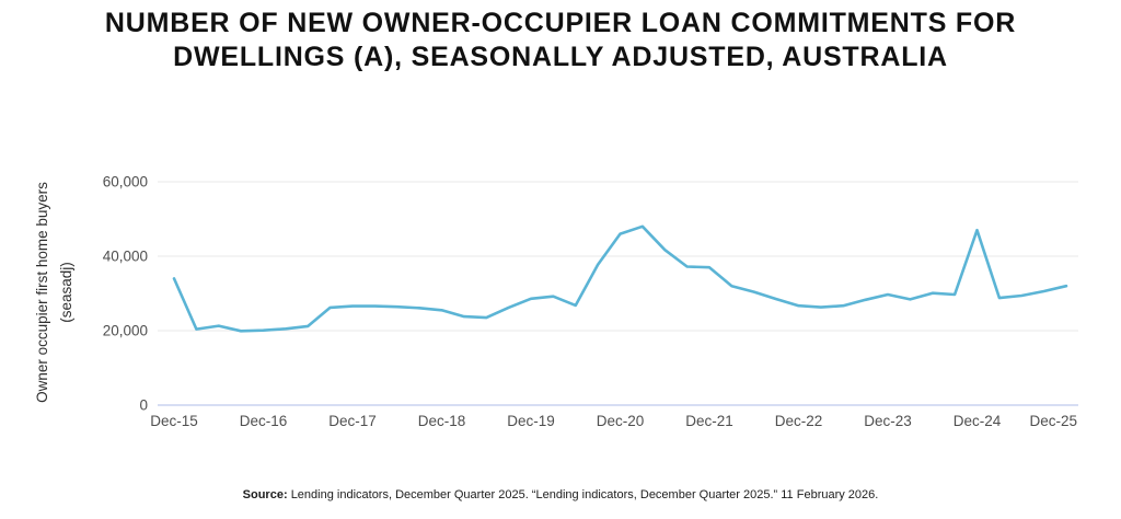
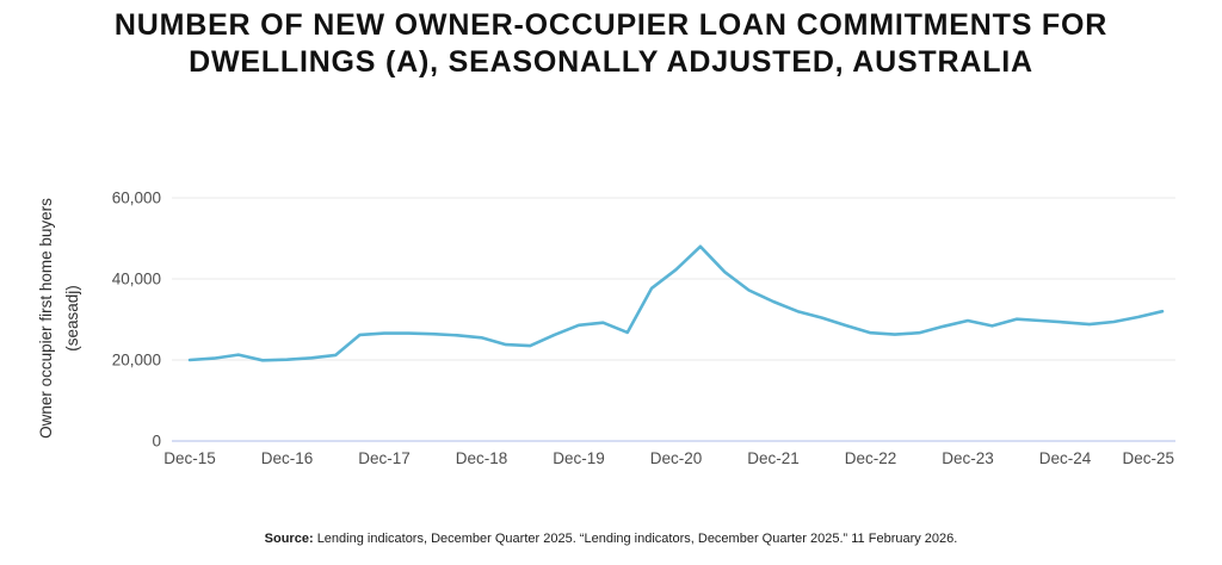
Dec-15: 34000 -> 20000
Dec-20: 46000 -> 42000
Dec-21: 37000 -> 34000
Dec-24: 47000 -> 29000
